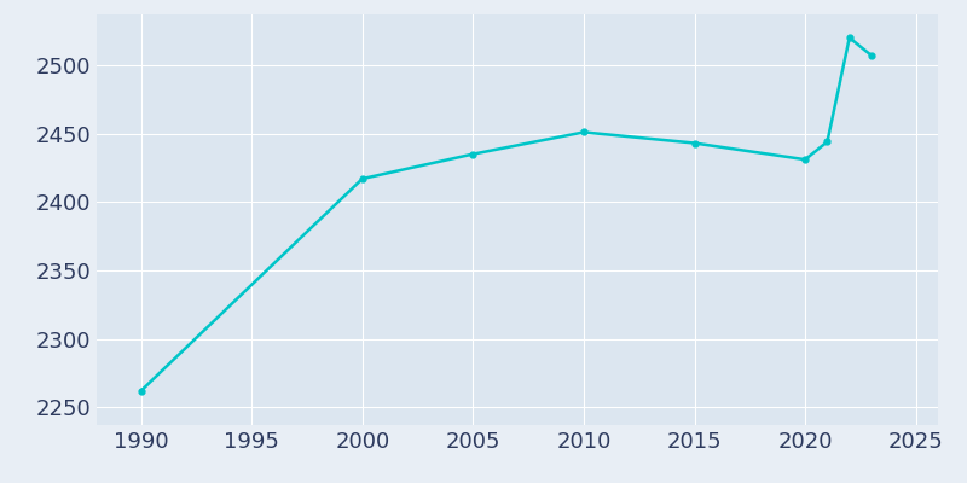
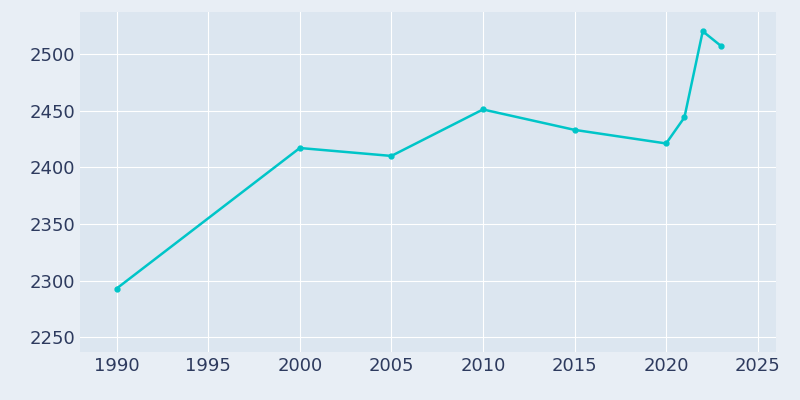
1990: 2262 -> 2293
2005: 2435 -> 2410
2015: 2443 -> 2433
2020: 2431 -> 2421
